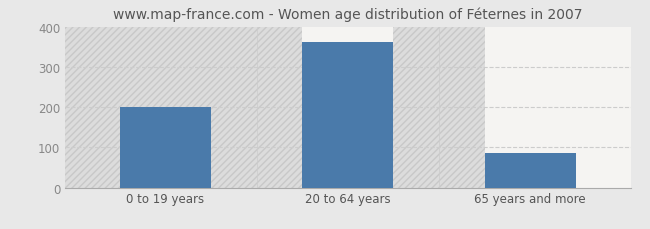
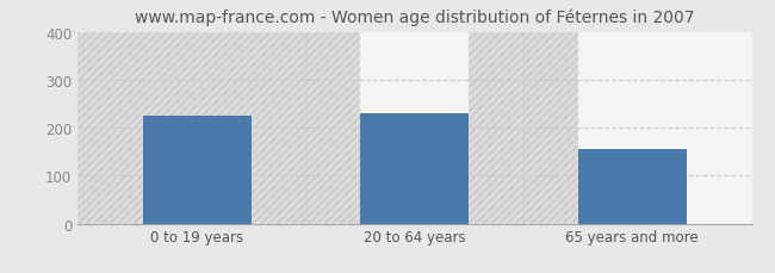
0 to 19 years: 200 -> 225
20 to 64 years: 362 -> 230
65 years and more: 87 -> 155
